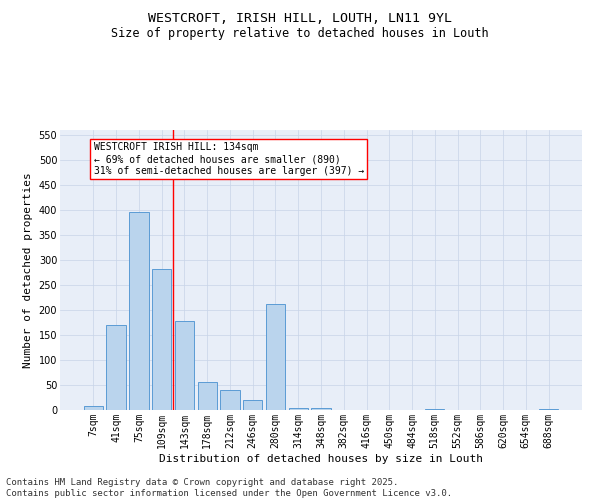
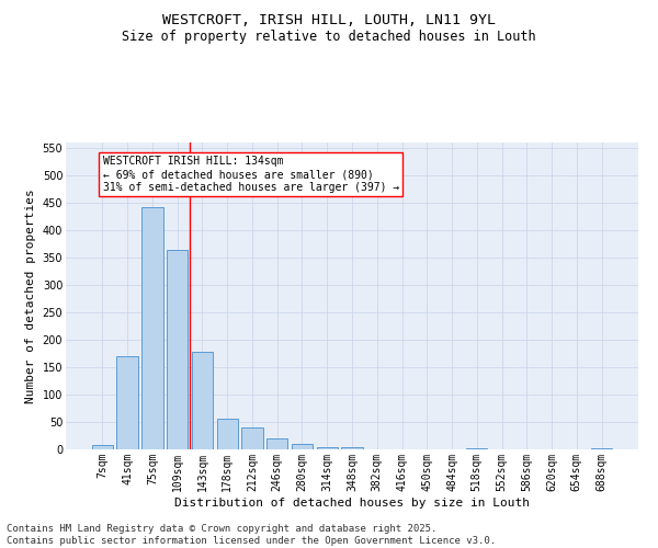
75sqm: 396 -> 443
109sqm: 282 -> 365
280sqm: 212 -> 10
